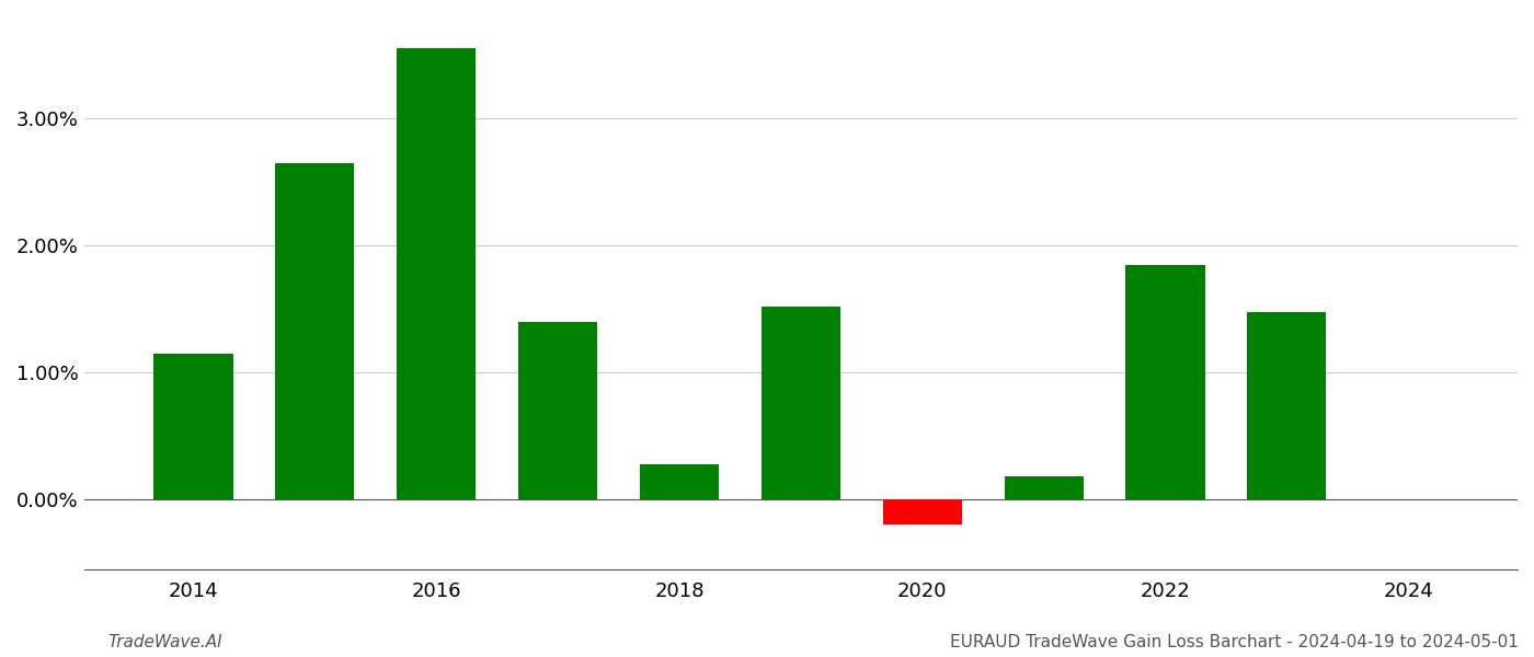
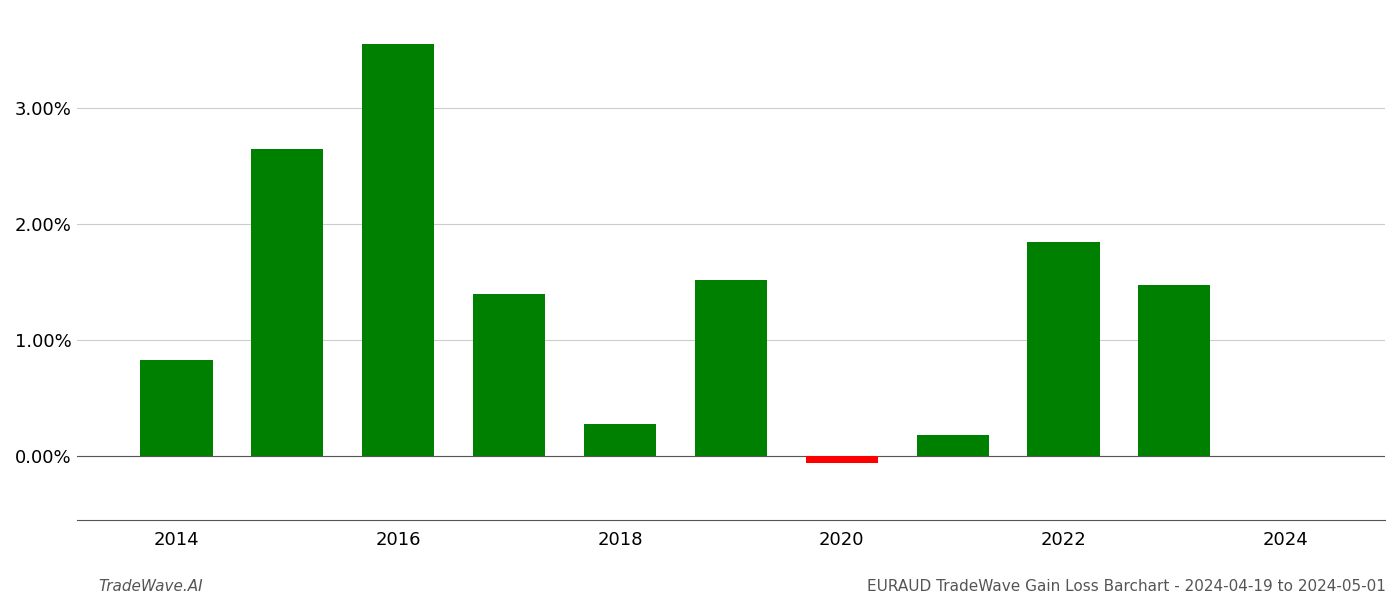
2014: 1.15% -> 0.83%
2020: -0.20% -> -0.06%
